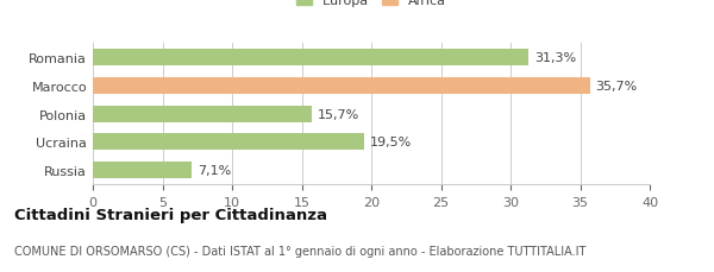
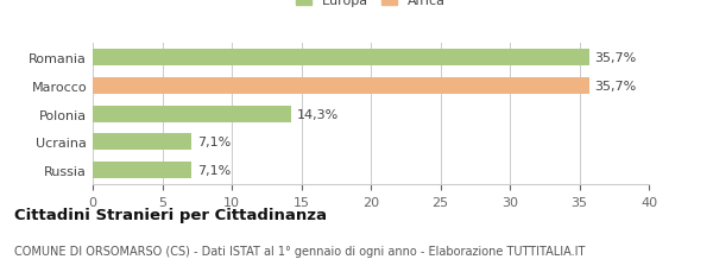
Romania: 31,3% -> 35,7%
Polonia: 15,7% -> 14,3%
Ucraina: 19,5% -> 7,1%
